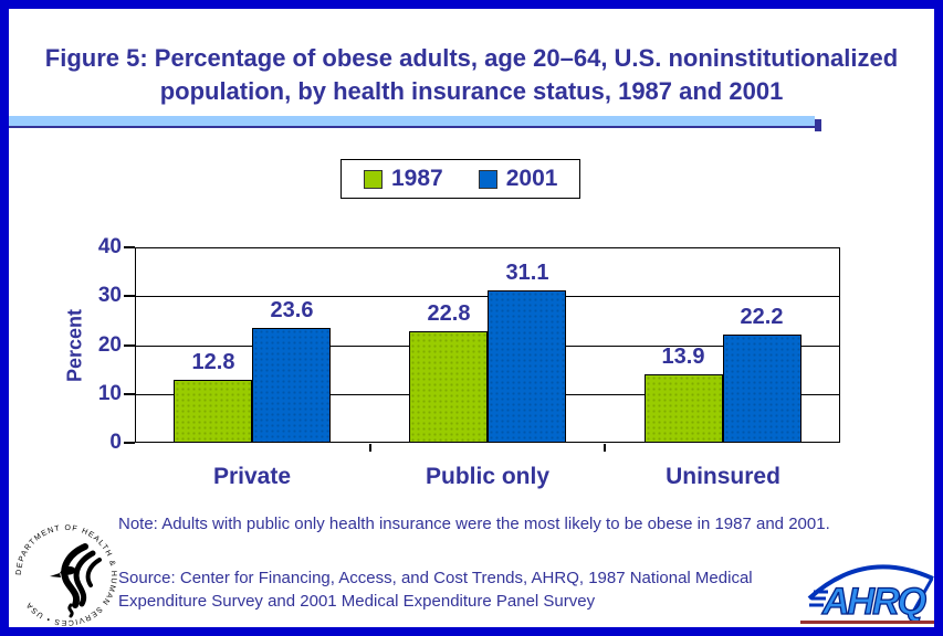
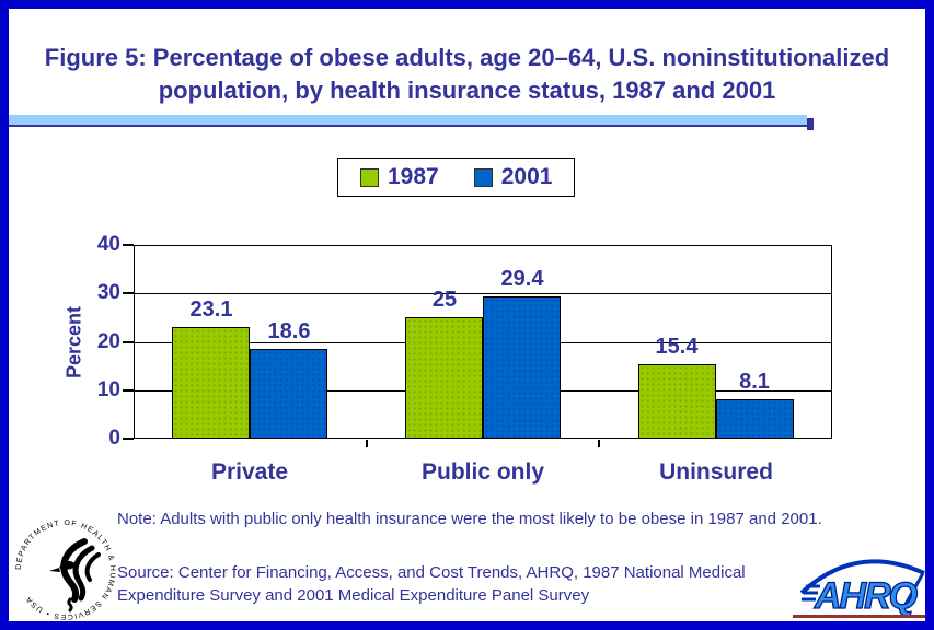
1987/Private: 12.8 -> 23.1
2001/Private: 23.6 -> 18.6
1987/Public only: 22.8 -> 25
2001/Public only: 31.1 -> 29.4
1987/Uninsured: 13.9 -> 15.4
2001/Uninsured: 22.2 -> 8.1
